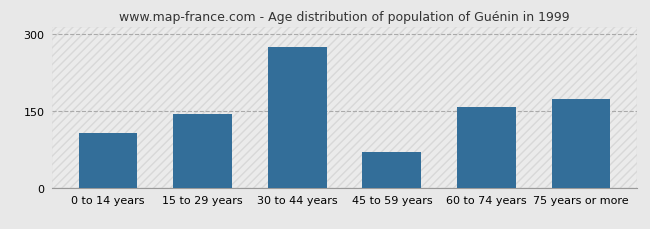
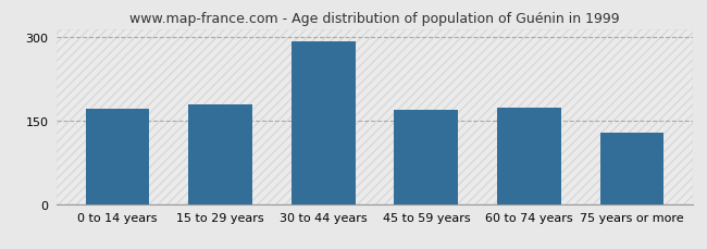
0 to 14 years: 106 -> 172
15 to 29 years: 144 -> 180
30 to 44 years: 276 -> 293
45 to 59 years: 70 -> 169
60 to 74 years: 158 -> 173
75 years or more: 174 -> 128
